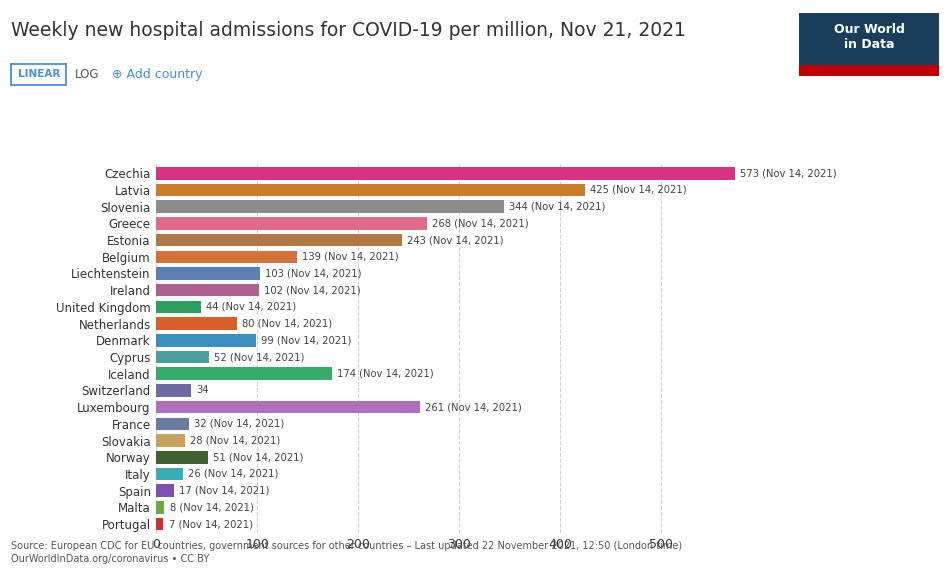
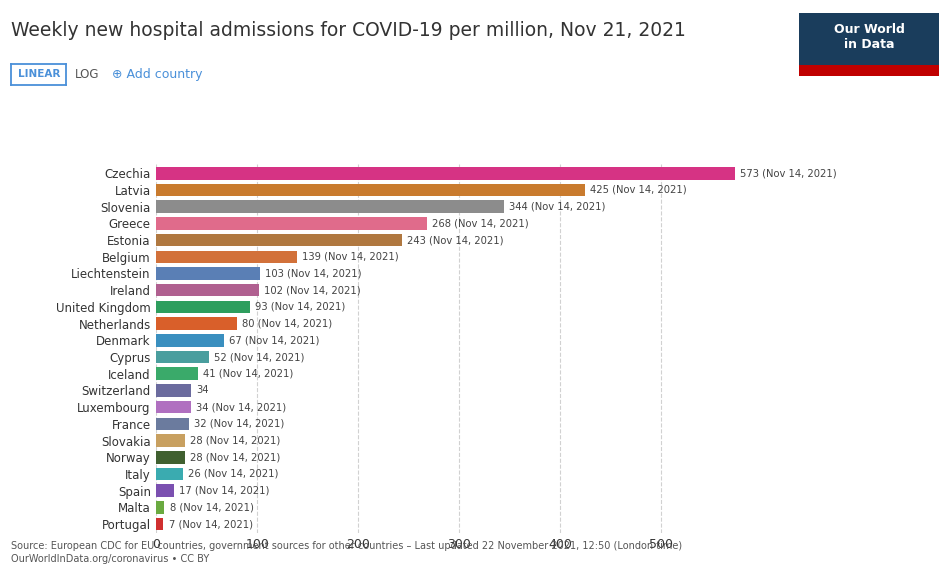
United Kingdom: 44 -> 93
Denmark: 99 -> 67
Iceland: 174 -> 41
Luxembourg: 261 -> 34
Norway: 51 -> 28
